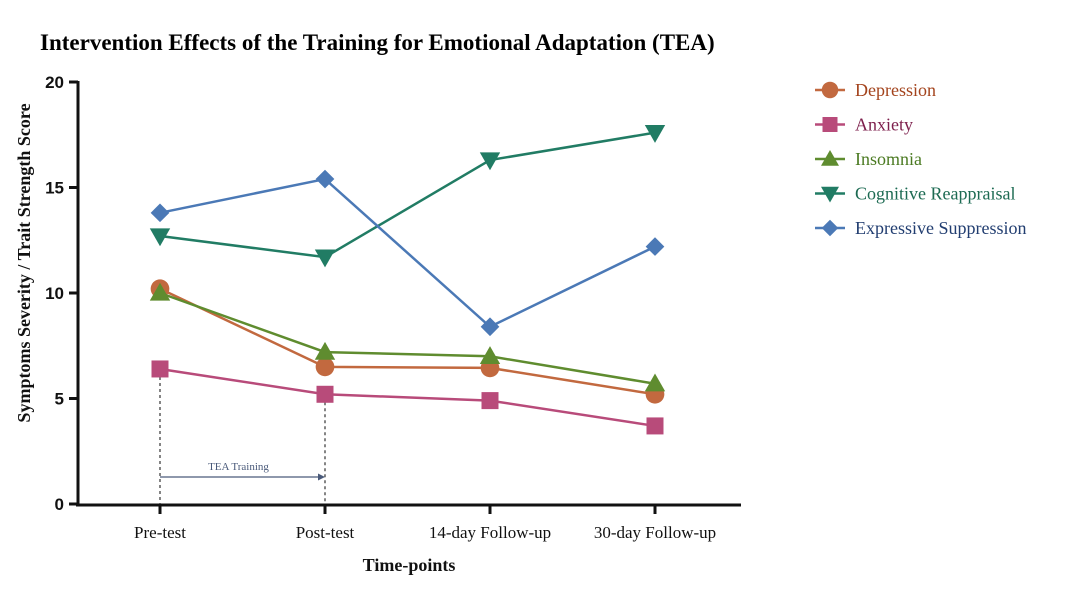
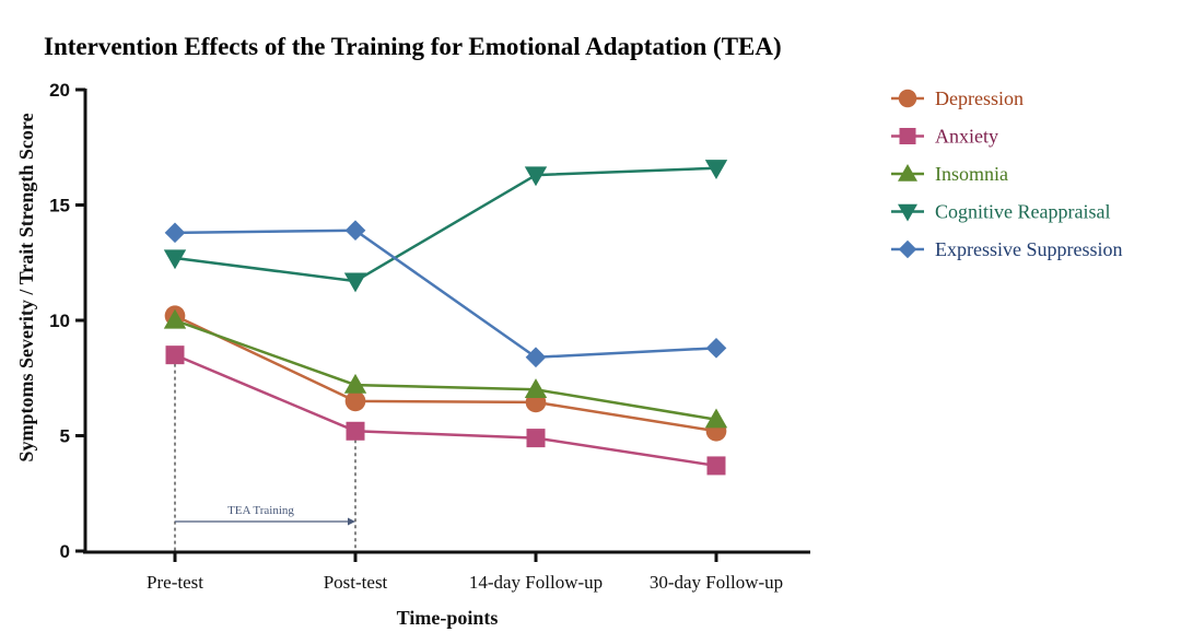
Anxiety/Pre-test: 6.4 -> 8.5
Expressive Suppression/Post-test: 15.4 -> 13.9
Cognitive Reappraisal/30-day Follow-up: 17.6 -> 16.6
Expressive Suppression/30-day Follow-up: 12.2 -> 8.8
